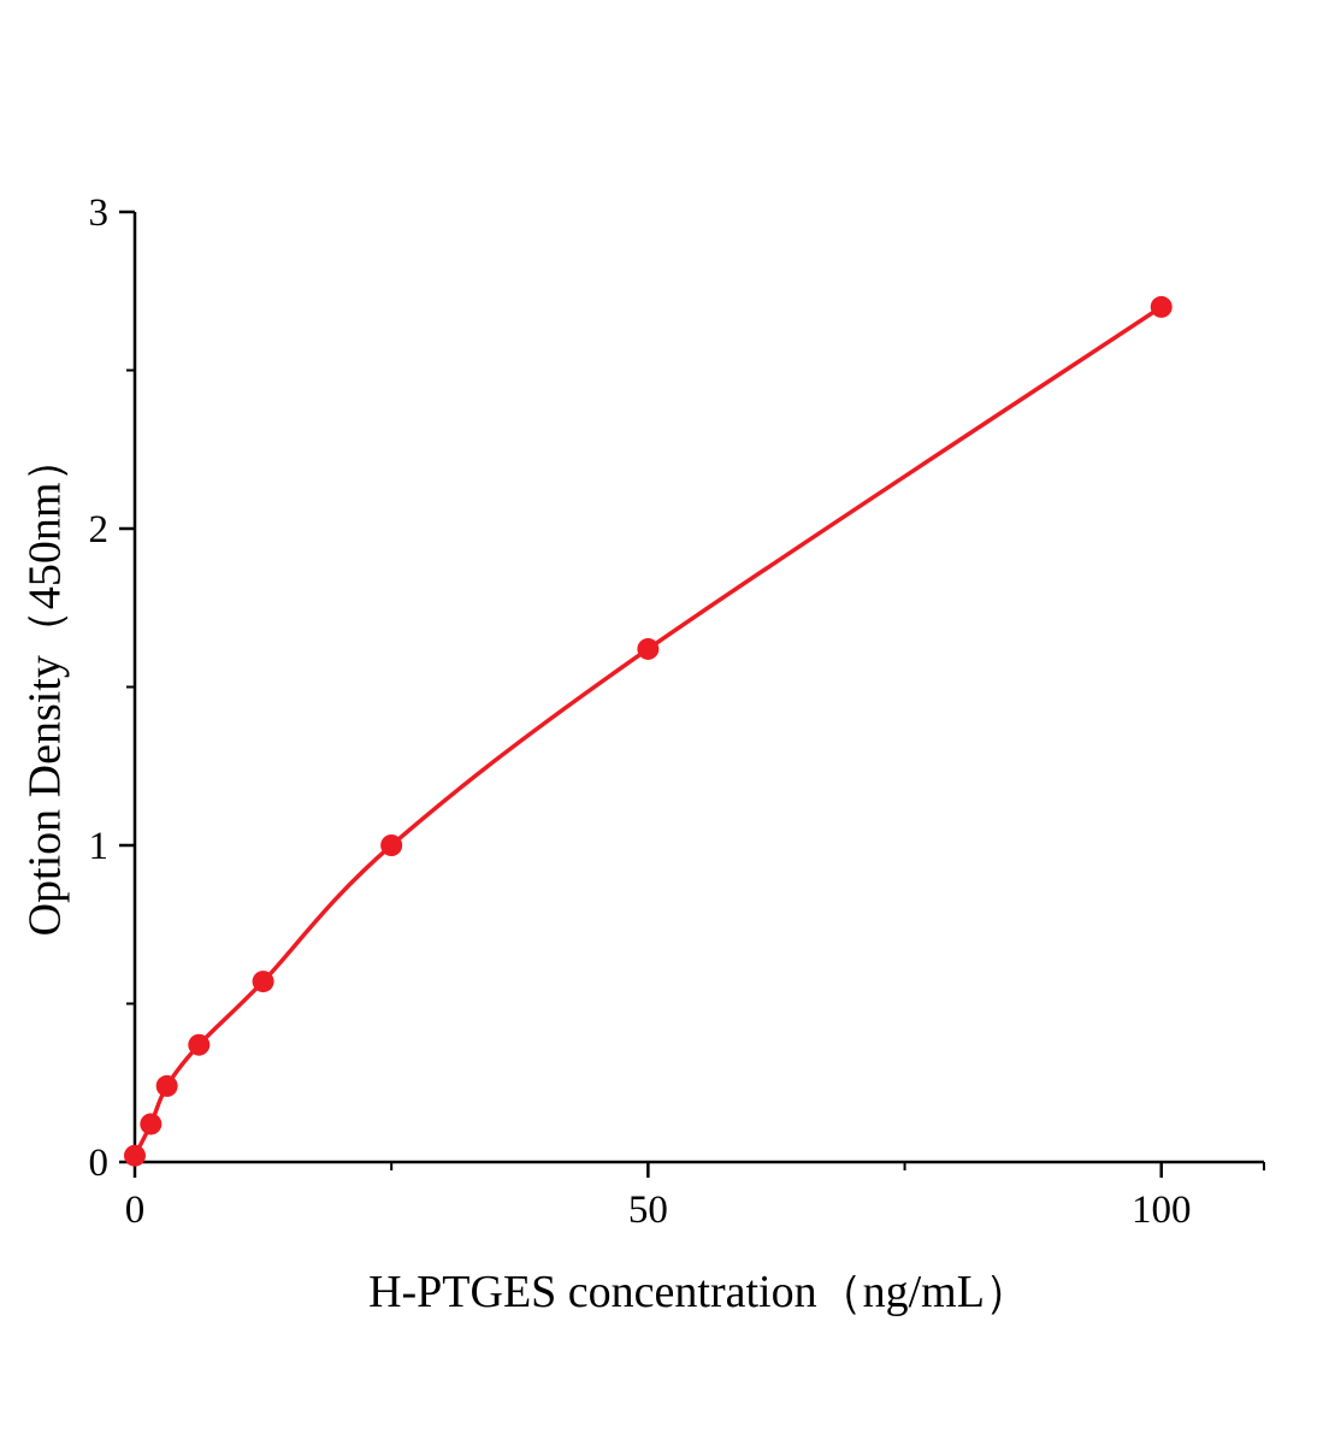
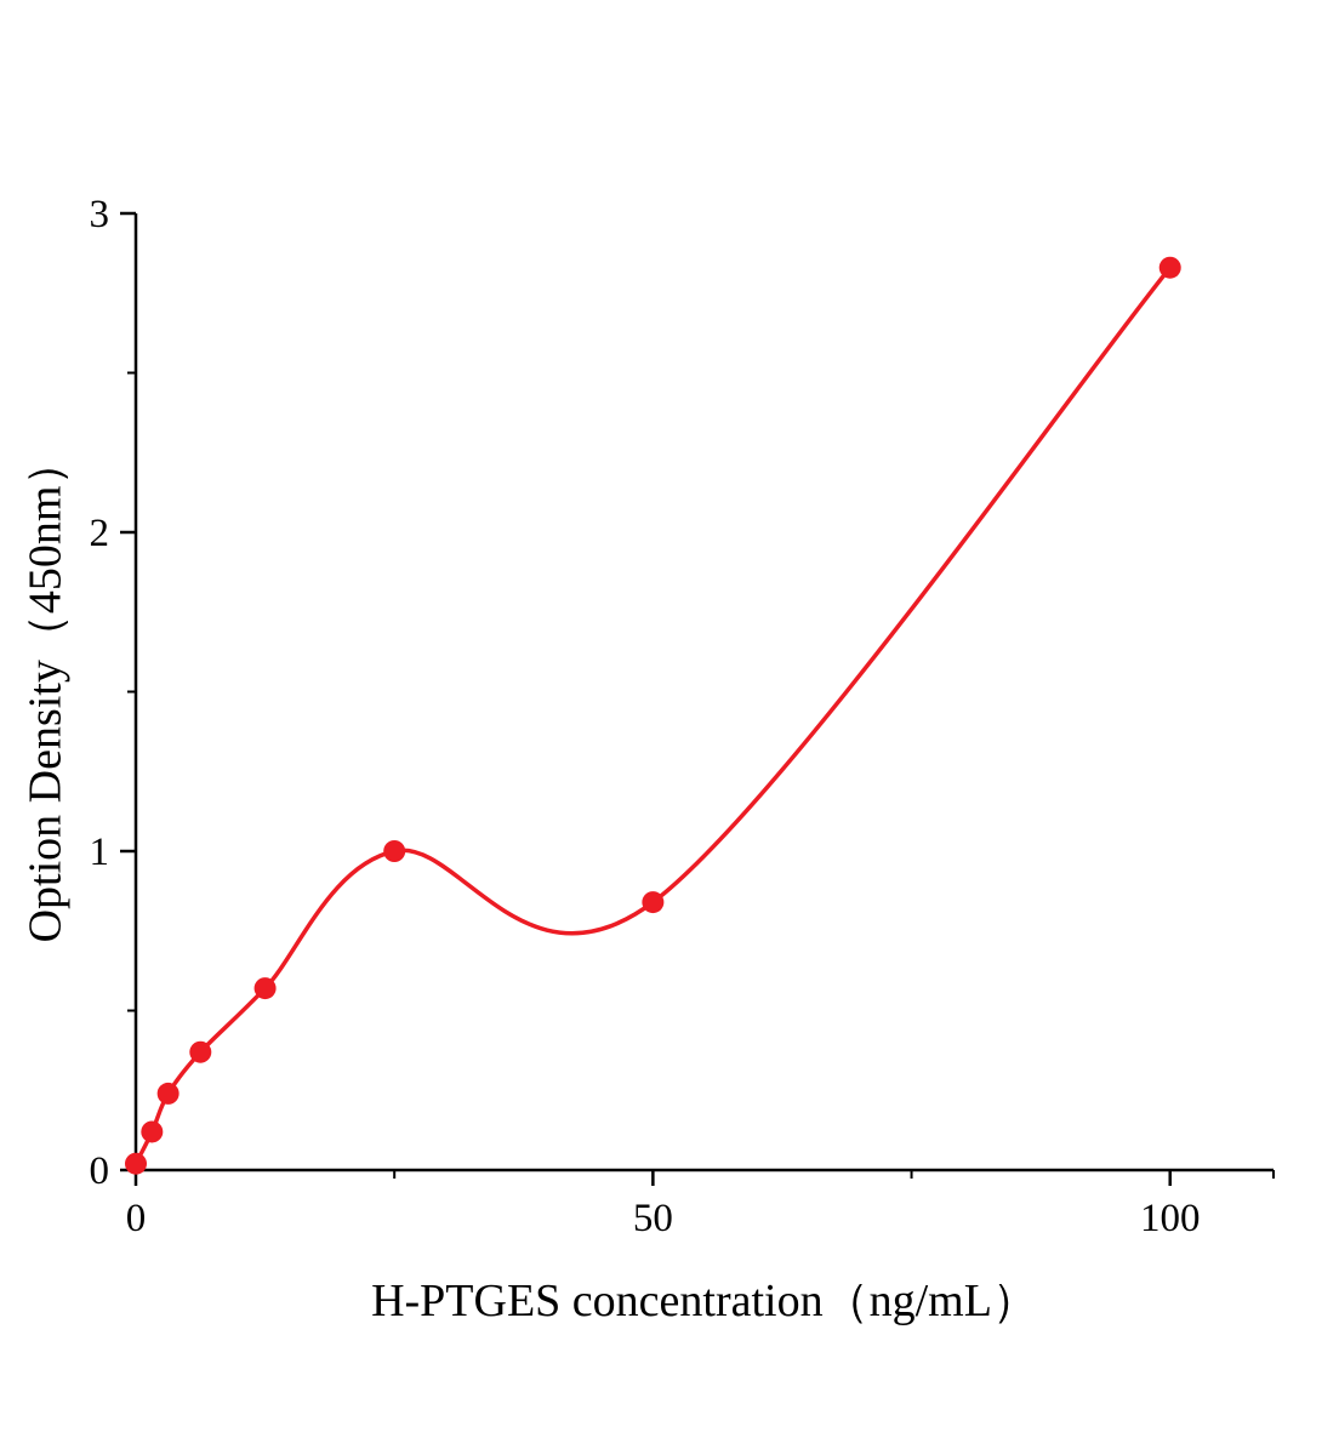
50: 1.62 -> 0.84
100: 2.70 -> 2.83
